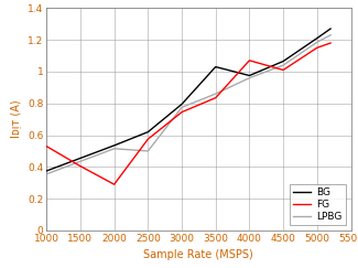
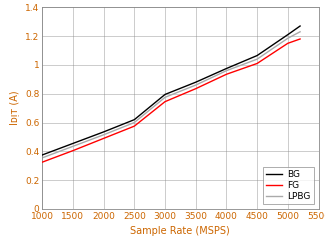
FG/1000: 0.53 -> 0.33
FG/2000: 0.29 -> 0.49
LPBG/2500: 0.50 -> 0.60
BG/3500: 1.03 -> 0.88
FG/4000: 1.07 -> 0.94
